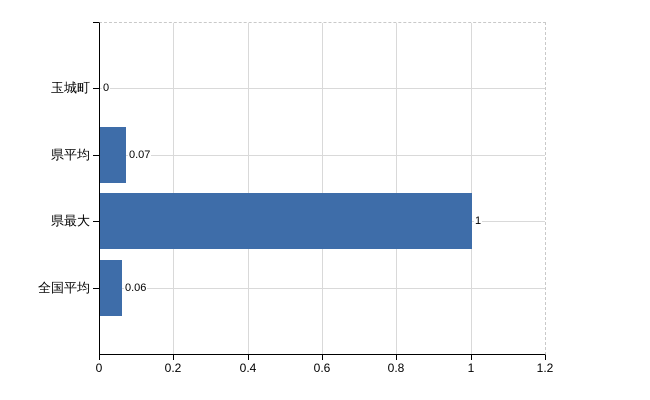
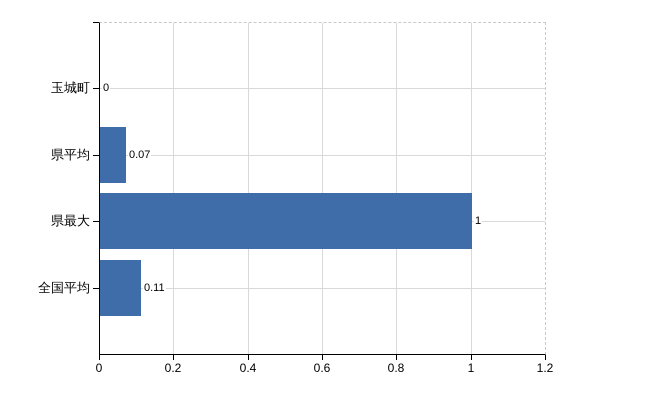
全国平均: 0.06 -> 0.11
